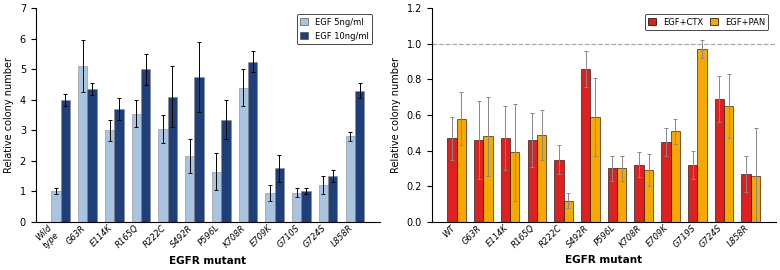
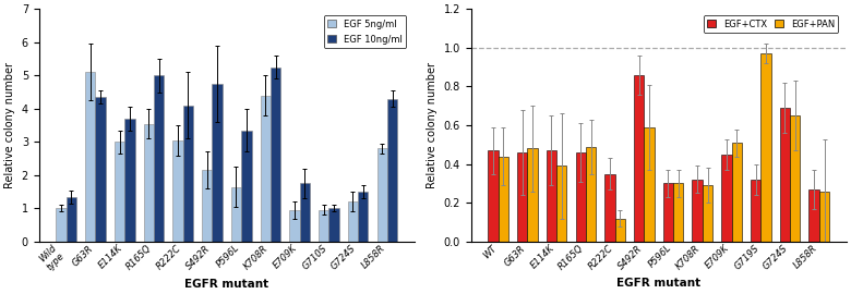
EGF 10ng/ml/Wild type: 4.00 -> 1.35
EGF+PAN/WT: 0.58 -> 0.44
